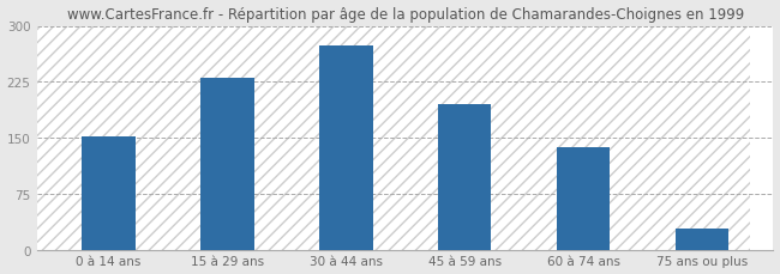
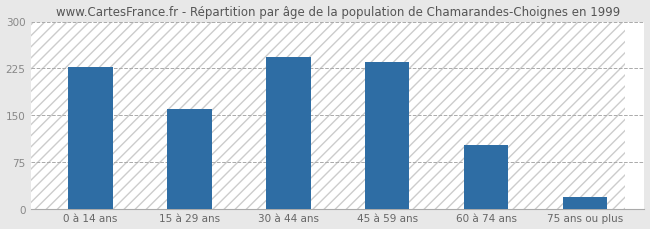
0 à 14 ans: 152 -> 228
15 à 29 ans: 230 -> 160
30 à 44 ans: 274 -> 243
45 à 59 ans: 196 -> 235
60 à 74 ans: 138 -> 103
75 ans ou plus: 30 -> 20
